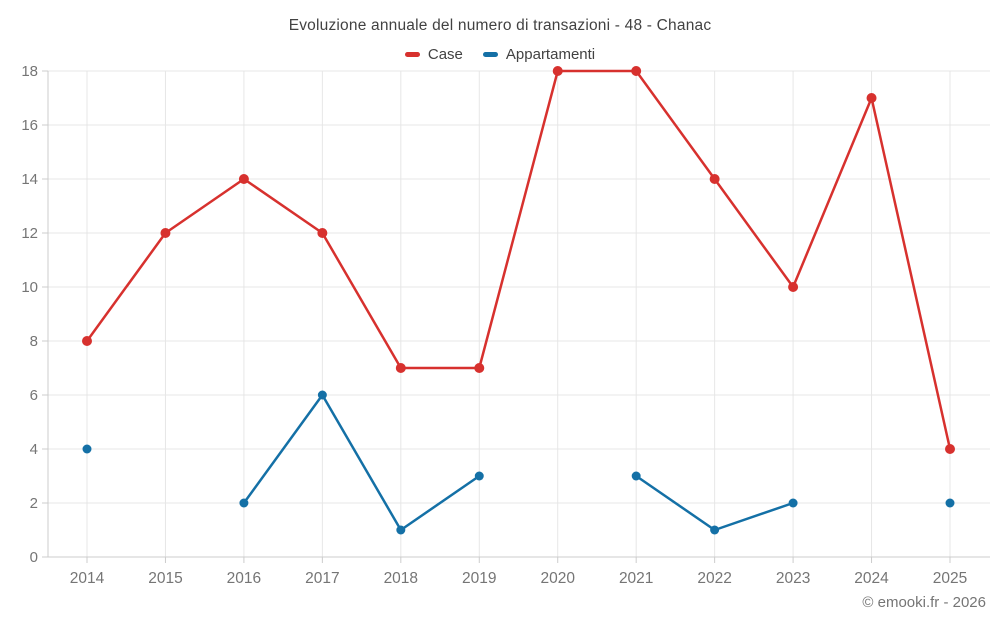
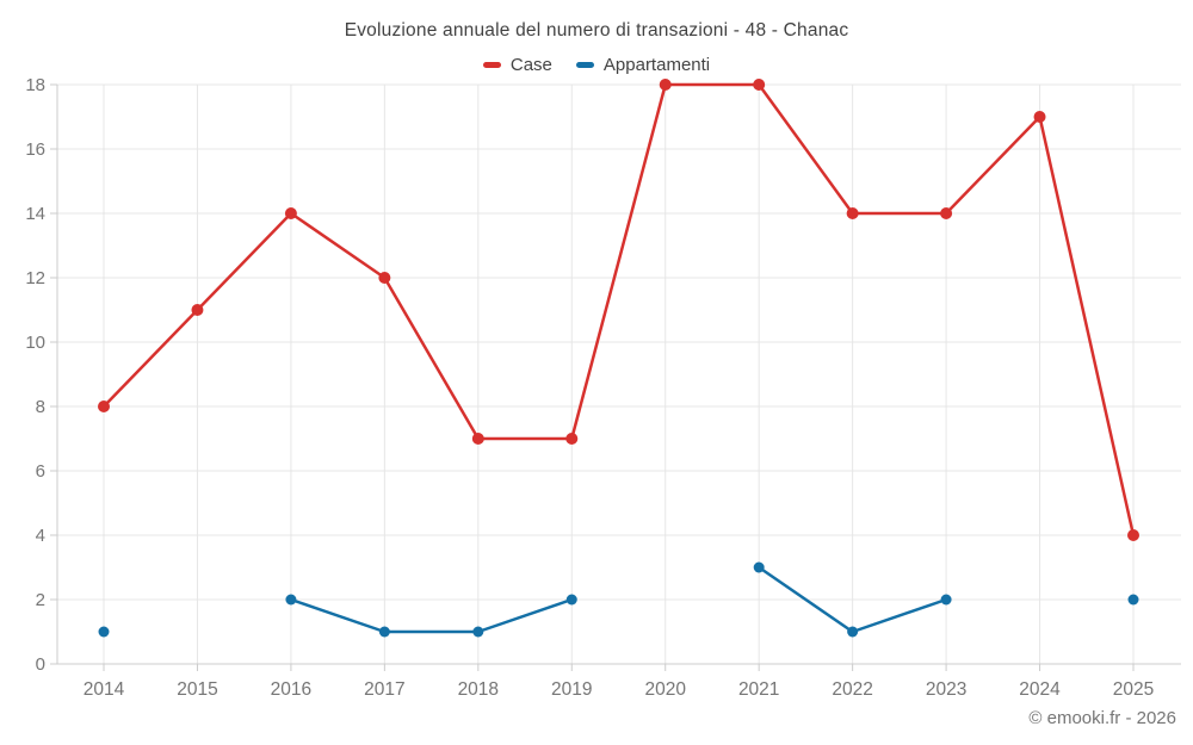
Appartamenti/2014: 4 -> 1
Case/2015: 12 -> 11
Appartamenti/2017: 6 -> 1
Appartamenti/2019: 3 -> 2
Case/2023: 10 -> 14
